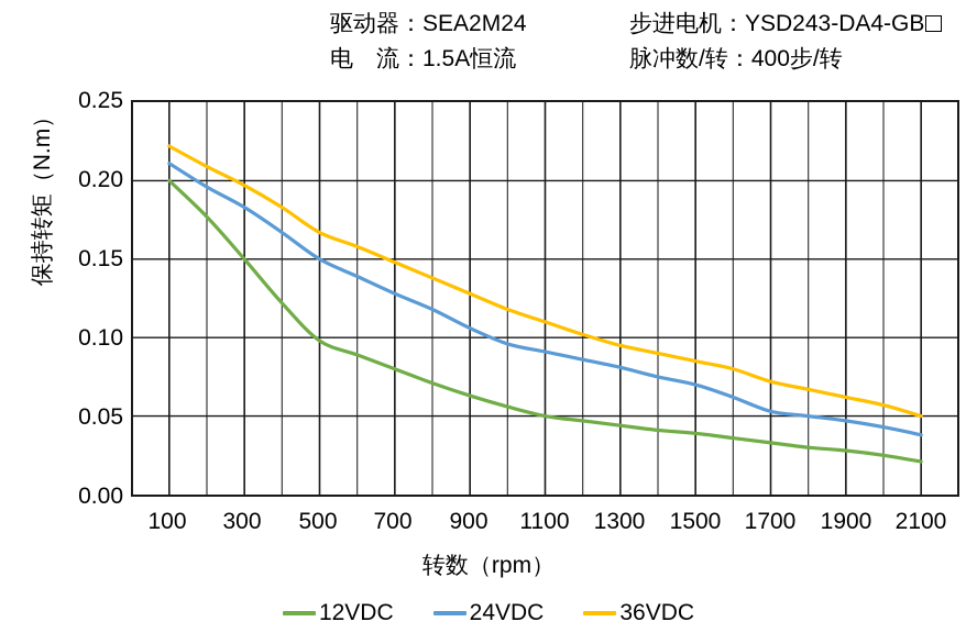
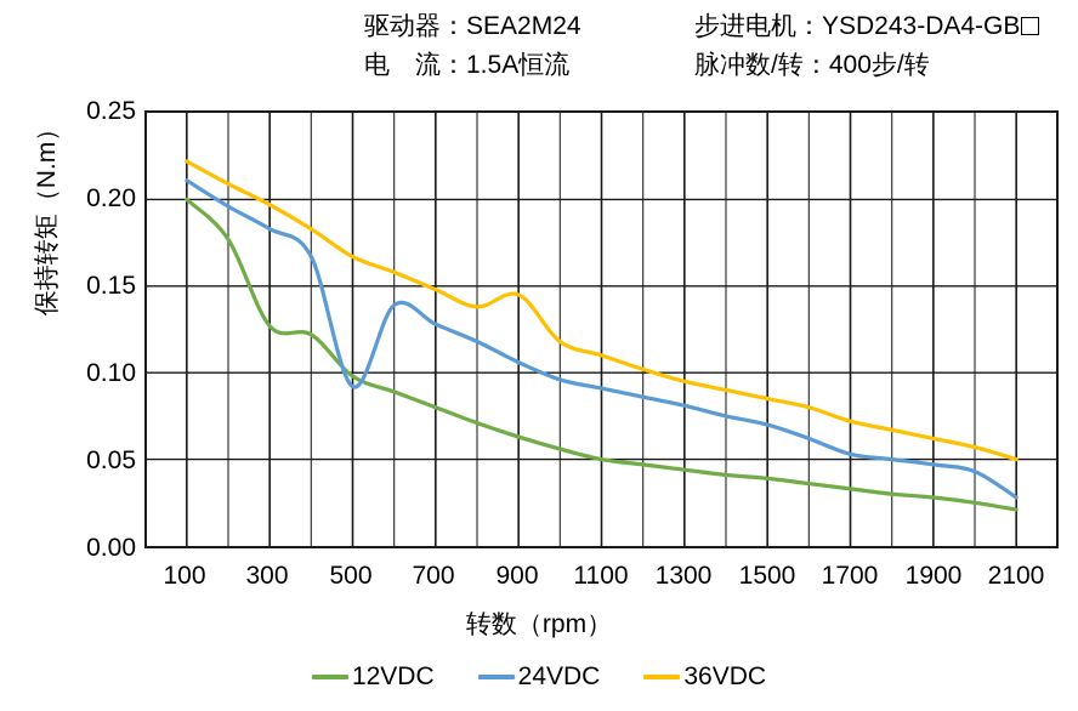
12VDC/300: 0.150 -> 0.127
24VDC/500: 0.150 -> 0.092
36VDC/900: 0.128 -> 0.145
24VDC/2100: 0.038 -> 0.028
